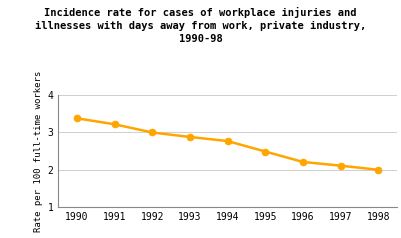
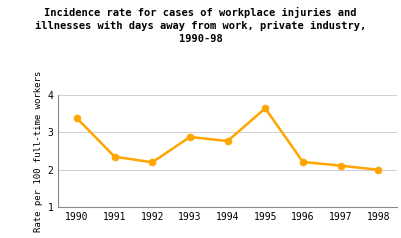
1991: 3.22 -> 2.35
1992: 3.00 -> 2.20
1995: 2.49 -> 3.65
